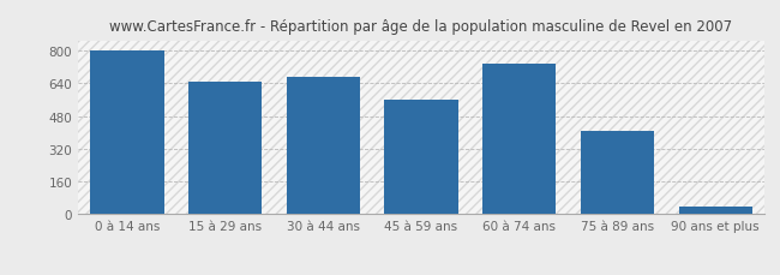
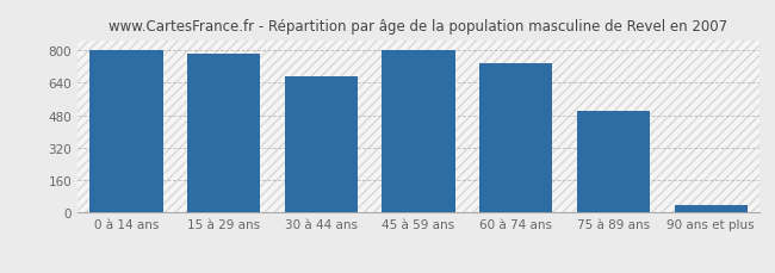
15 à 29 ans: 650 -> 780
45 à 59 ans: 560 -> 800
75 à 89 ans: 410 -> 500
